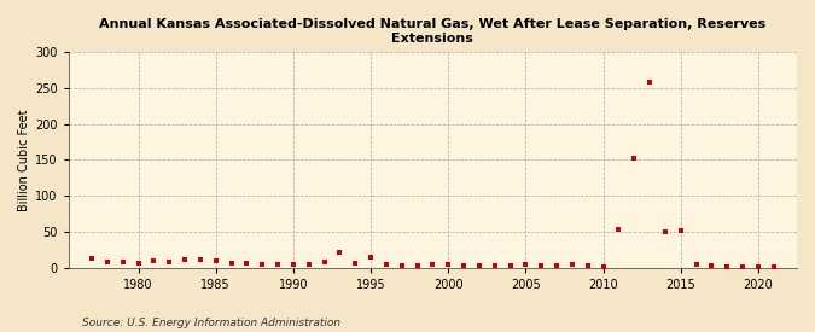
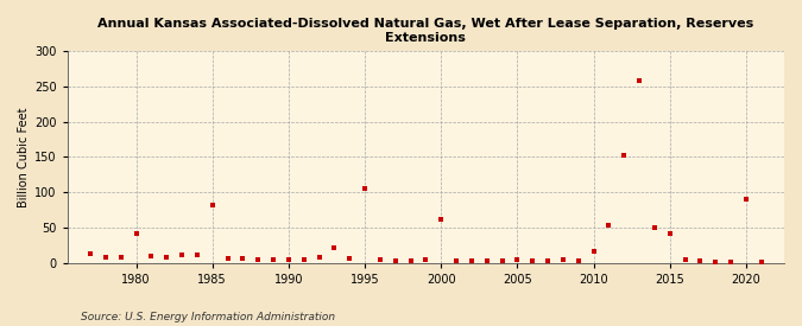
1980: 7 -> 42
1985: 10 -> 82
1995: 14 -> 106
2000: 4 -> 62
2010: 2 -> 16
2015: 52 -> 42
2020: 1 -> 90
